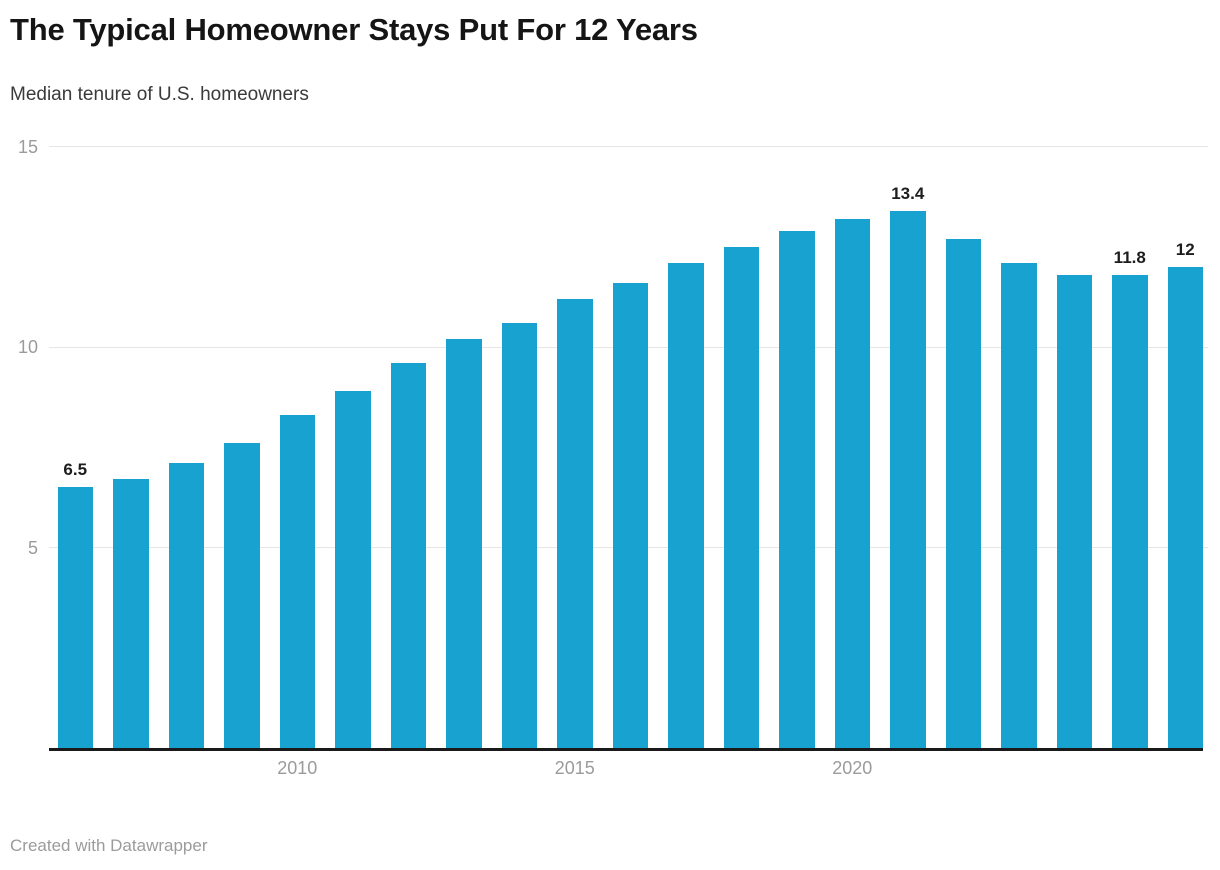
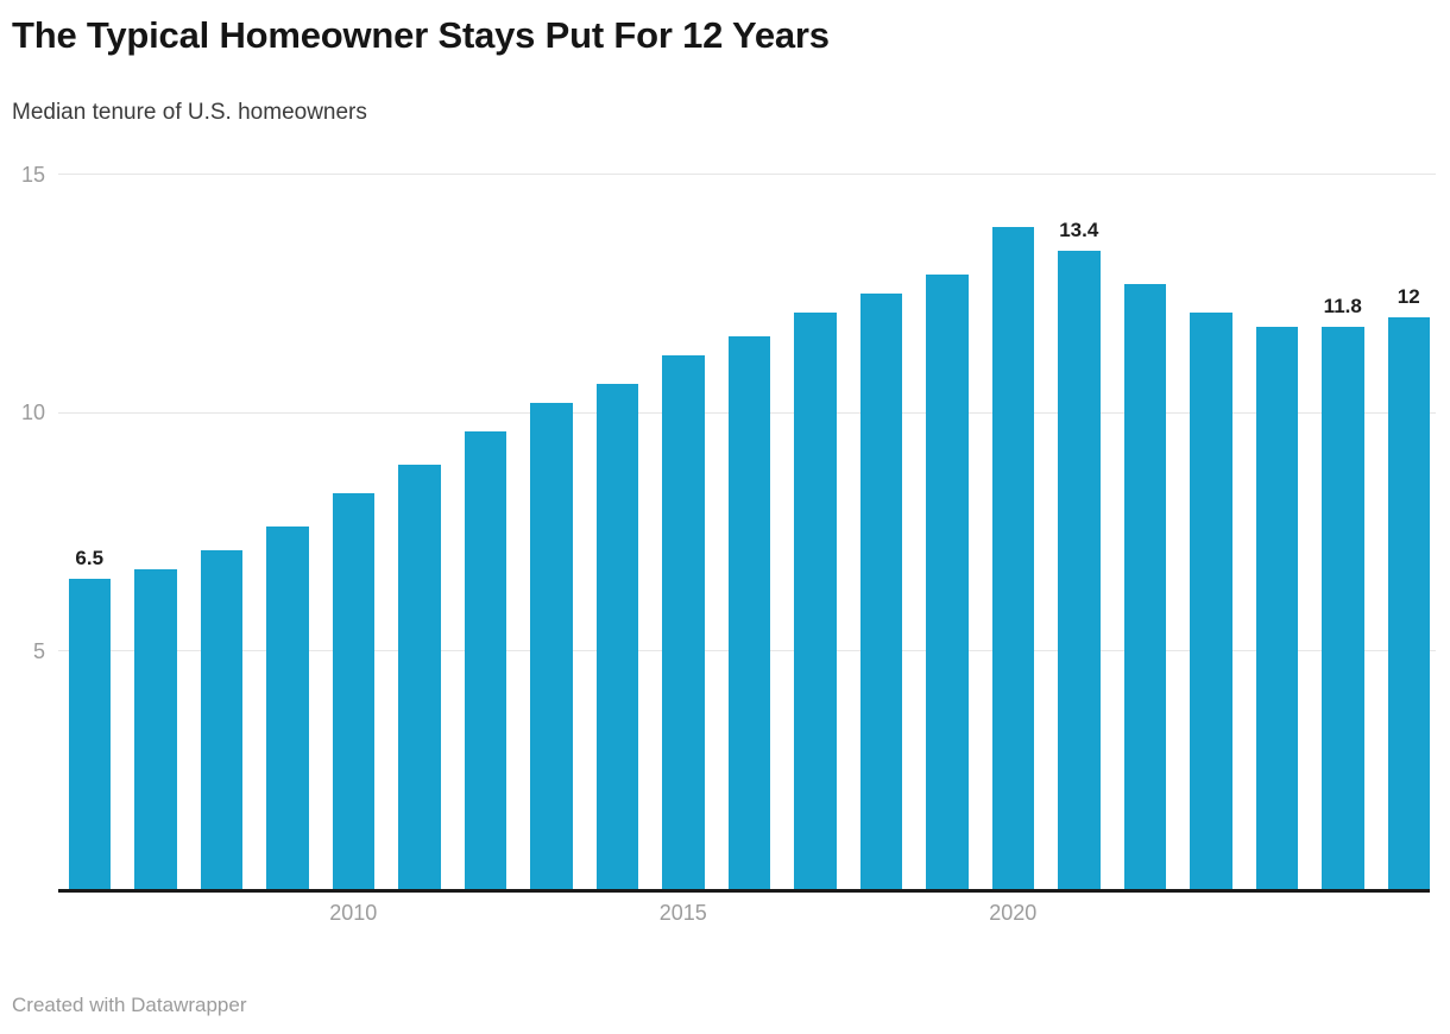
2020: 13.2 -> 13.9
